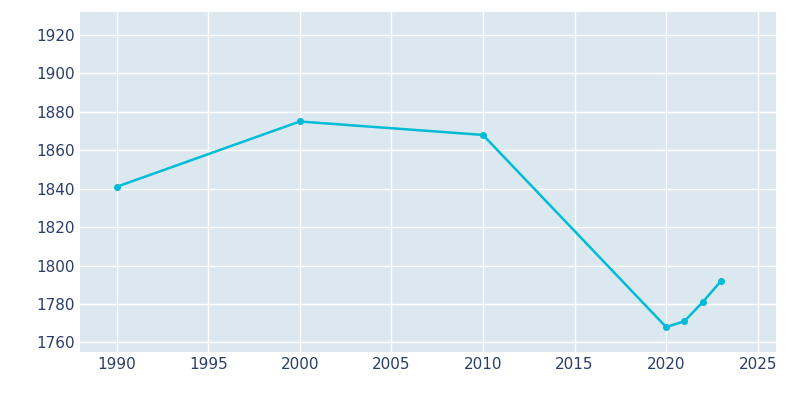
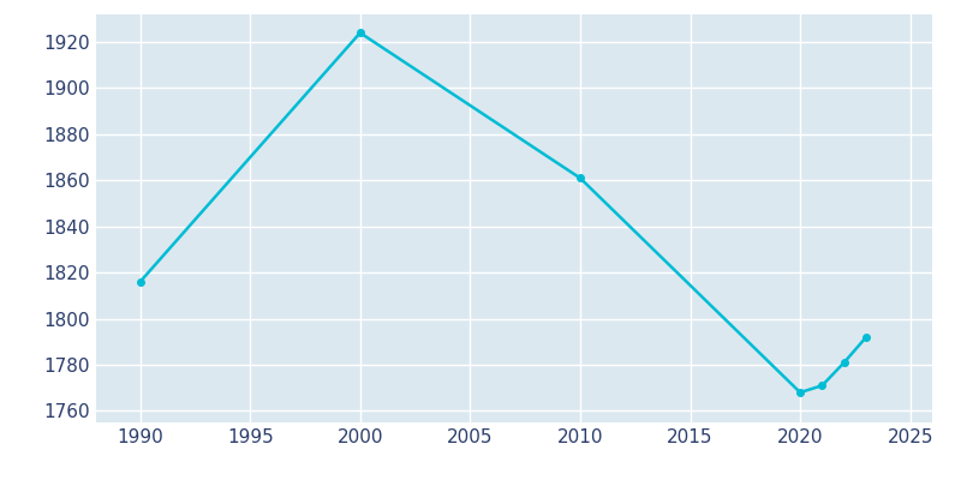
1990: 1841 -> 1816
2000: 1875 -> 1924
2010: 1868 -> 1861
